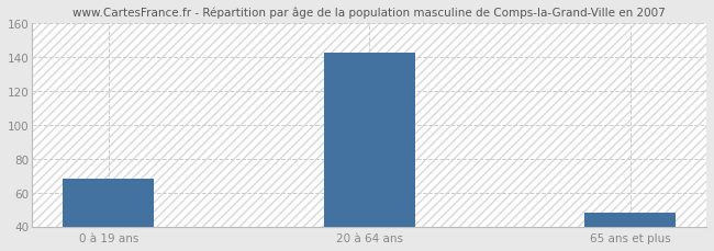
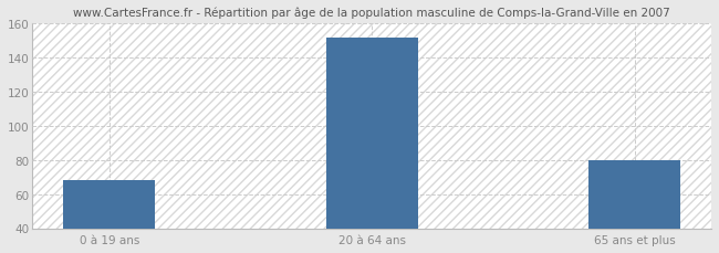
20 à 64 ans: 143 -> 152
65 ans et plus: 48 -> 80
